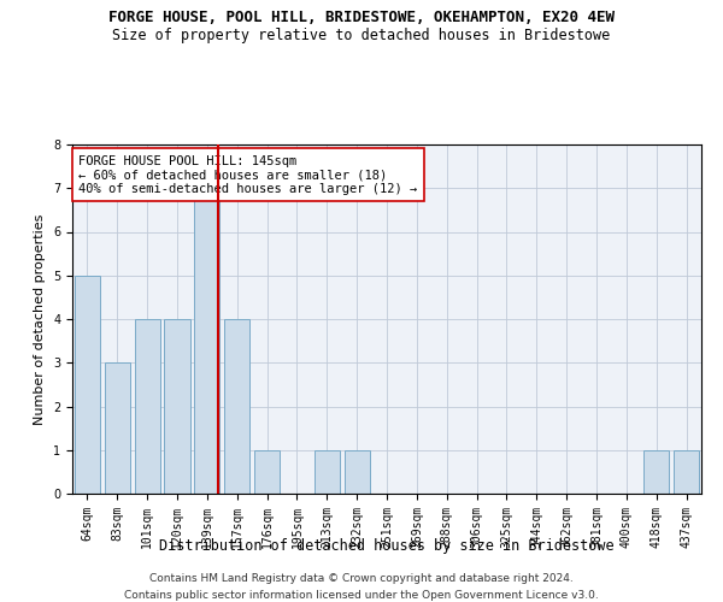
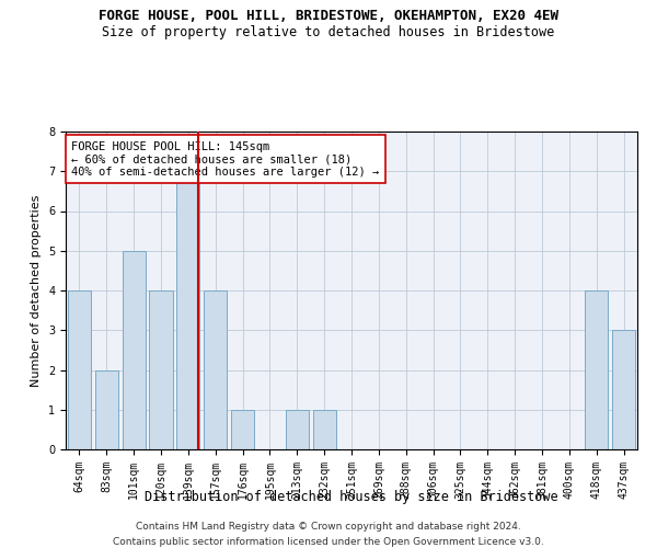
64sqm: 5 -> 4
83sqm: 3 -> 2
101sqm: 4 -> 5
418sqm: 1 -> 4
437sqm: 1 -> 3
